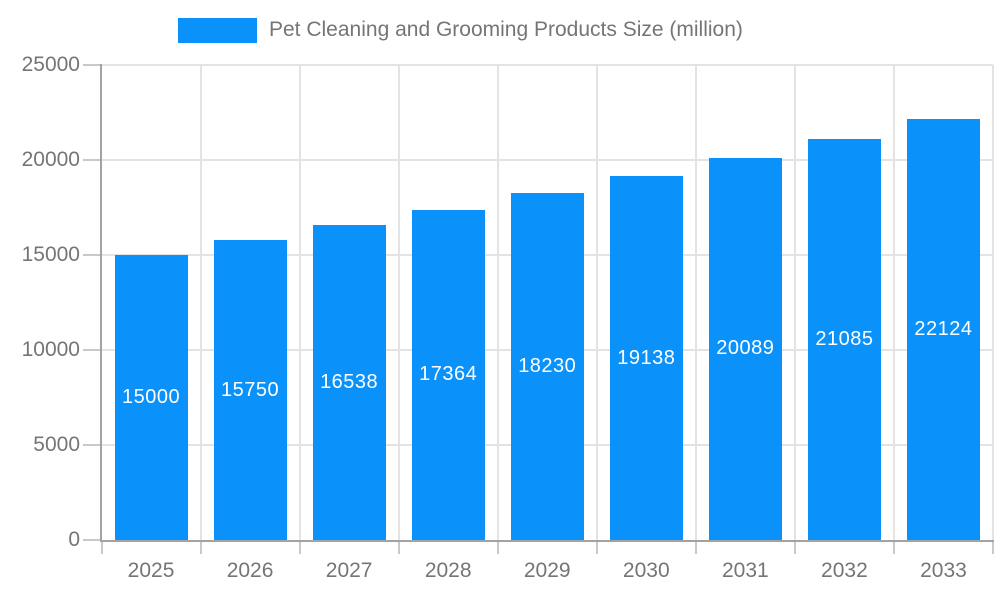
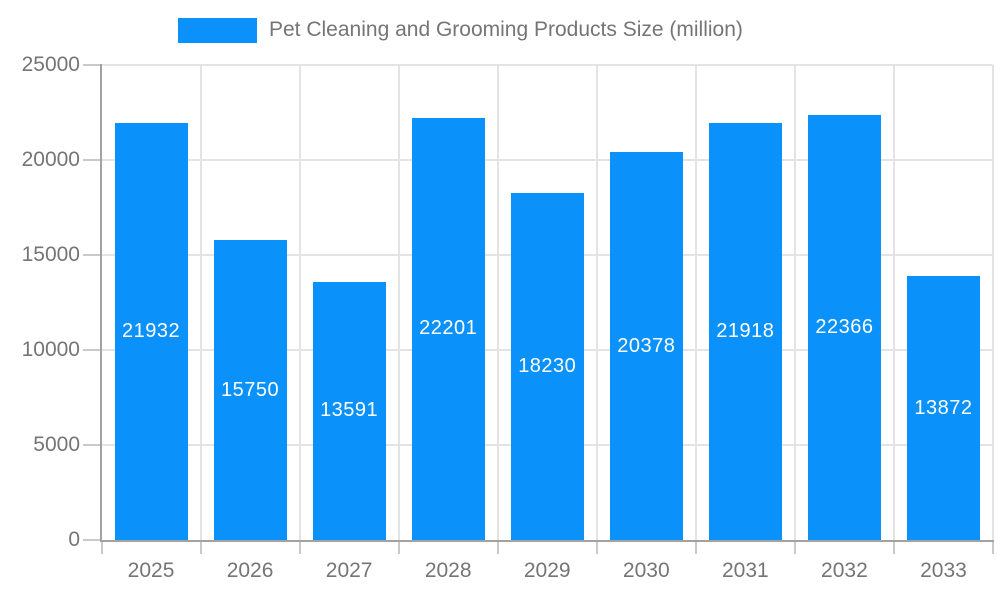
2025: 15000 -> 21932
2027: 16538 -> 13591
2028: 17364 -> 22201
2030: 19138 -> 20378
2031: 20089 -> 21918
2032: 21085 -> 22366
2033: 22124 -> 13872
